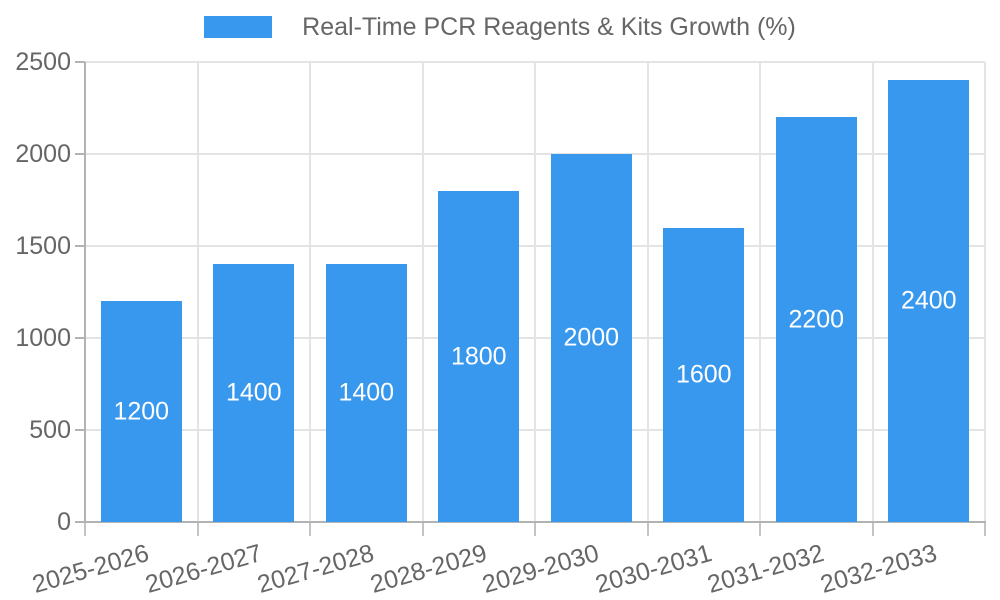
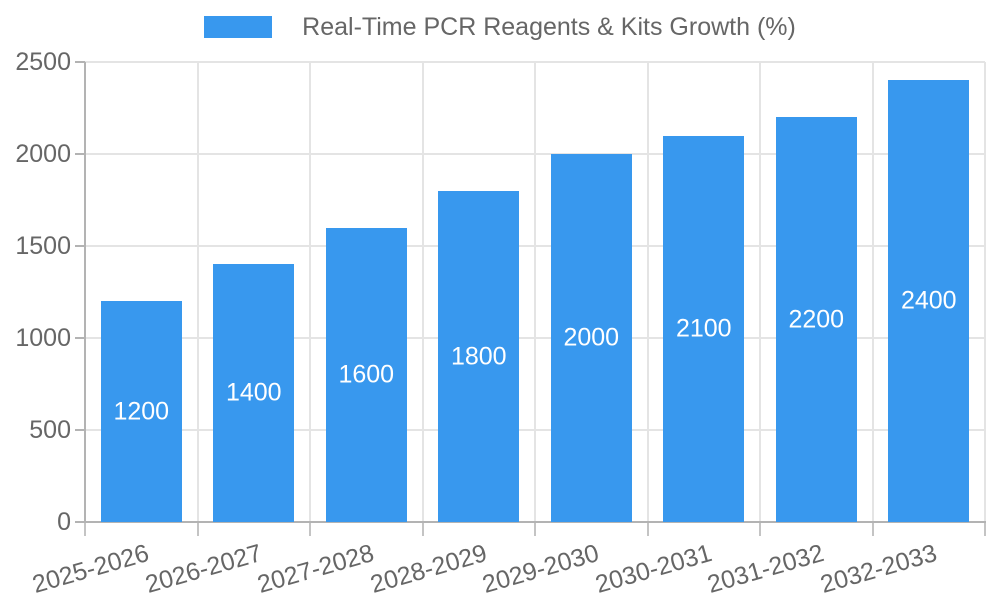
2027-2028: 1400 -> 1600
2030-2031: 1600 -> 2100
